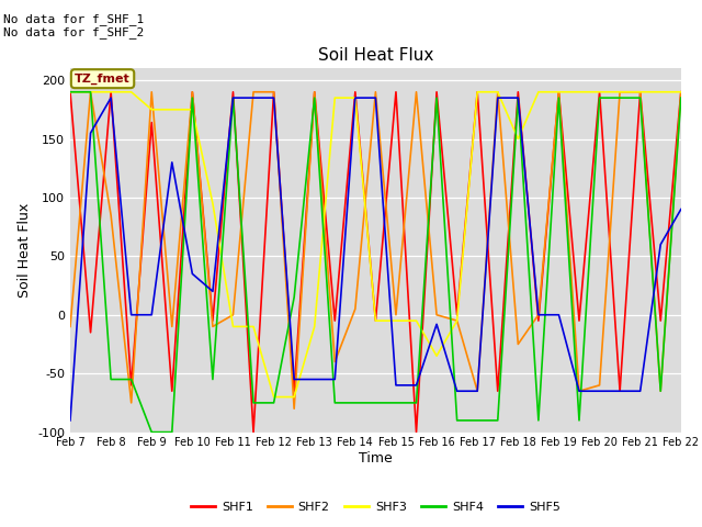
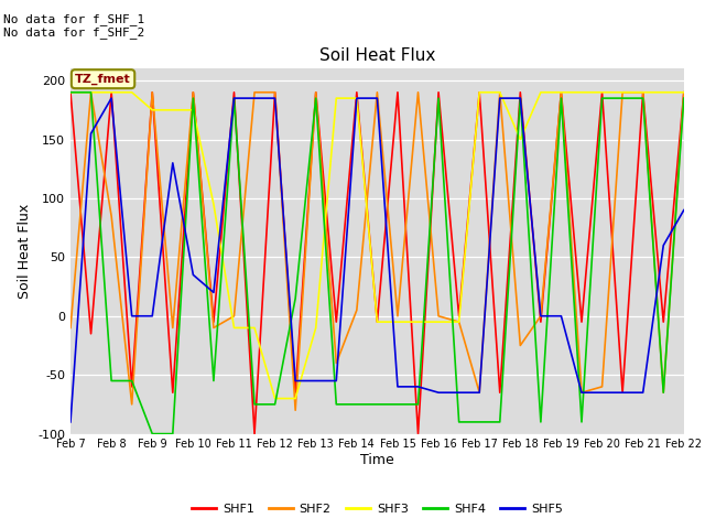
SHF1/Feb 9: 164 -> 190
SHF3/Feb 16: -35 -> -5
SHF5/Feb 16: -8 -> -65
